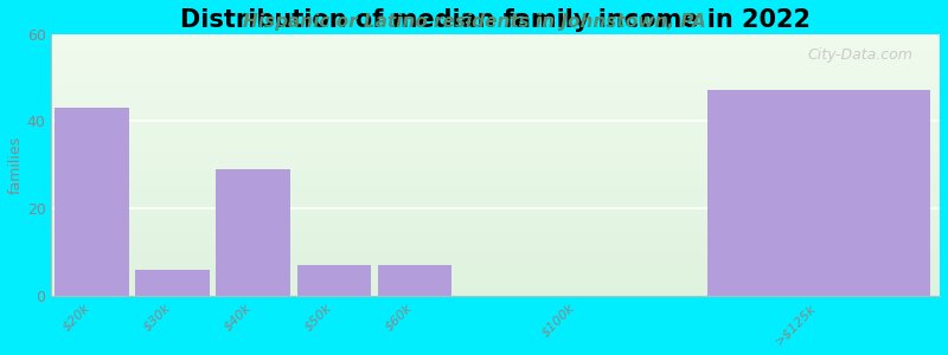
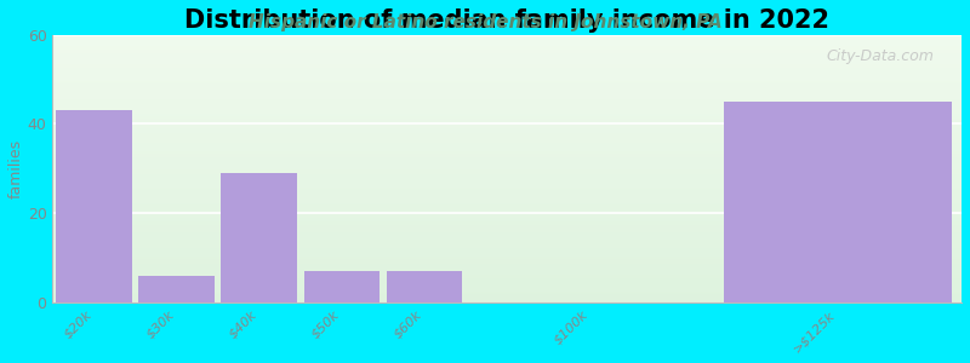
>$125k: 47 -> 45
